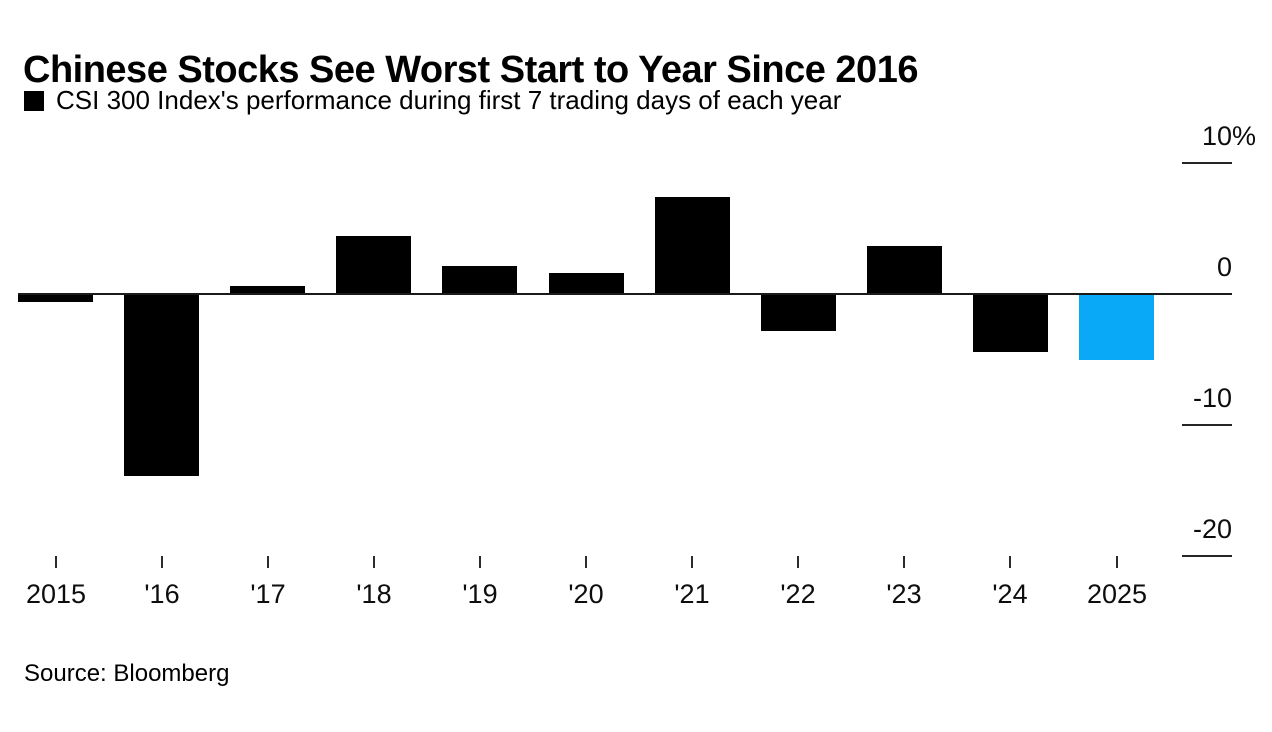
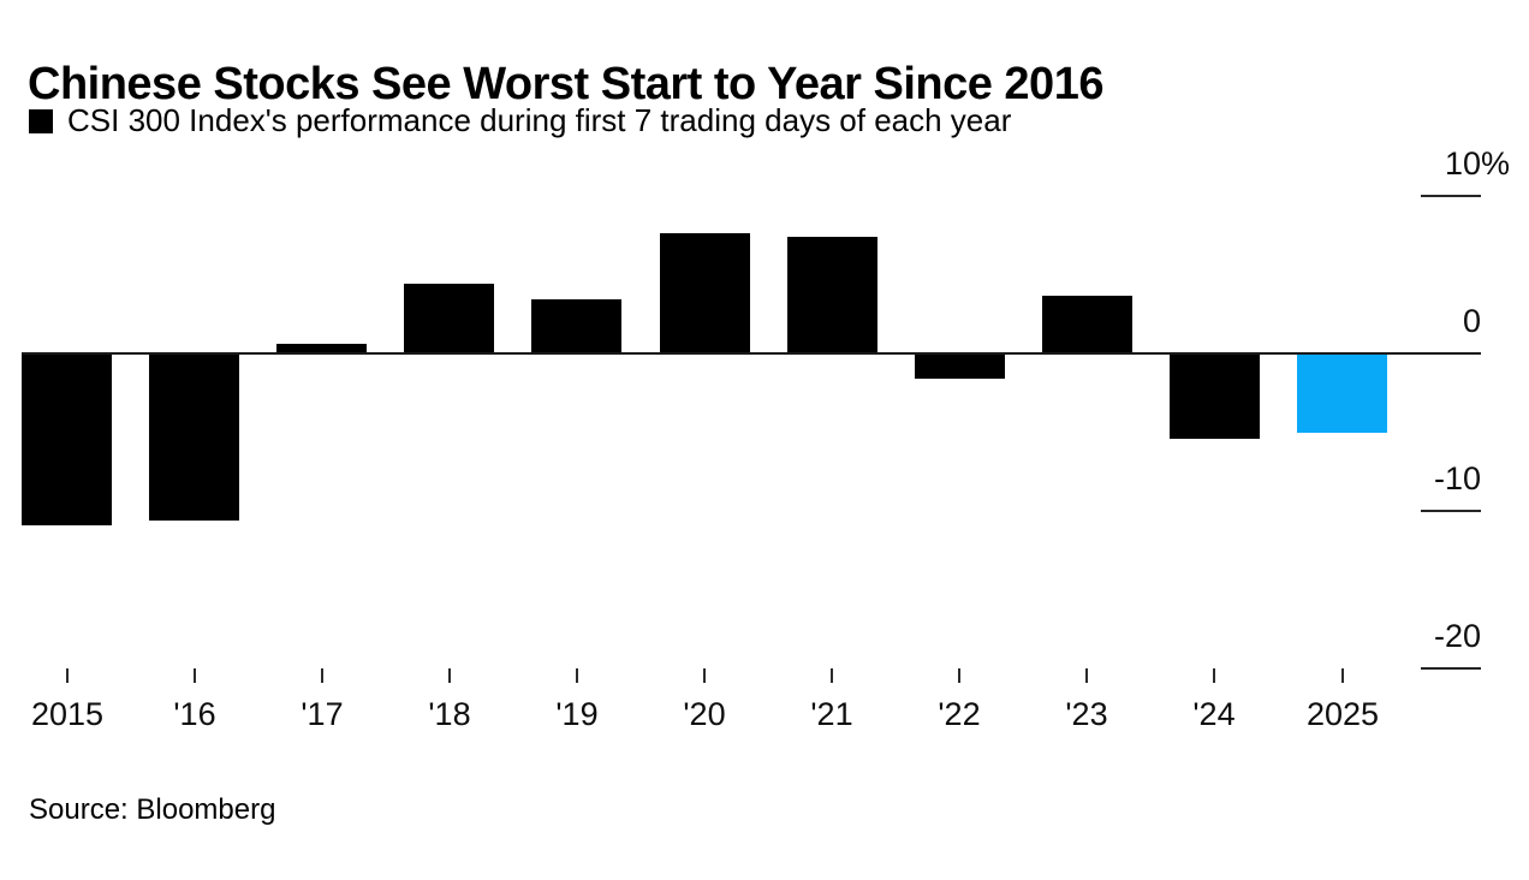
2015: -0.6 -> -10.9
'16: -13.9 -> -10.6
'19: 2.1 -> 3.4
'20: 1.6 -> 7.6
'22: -2.8 -> -1.6
'24: -4.4 -> -5.4
